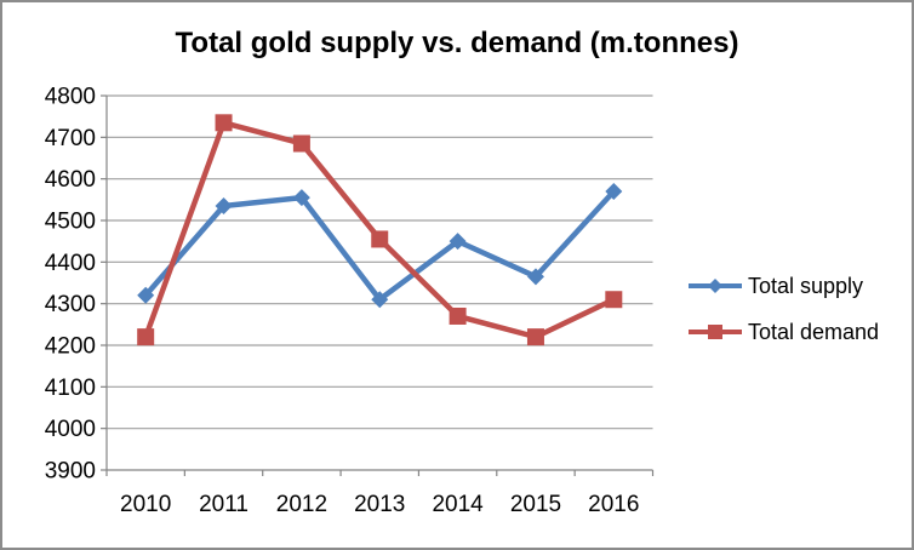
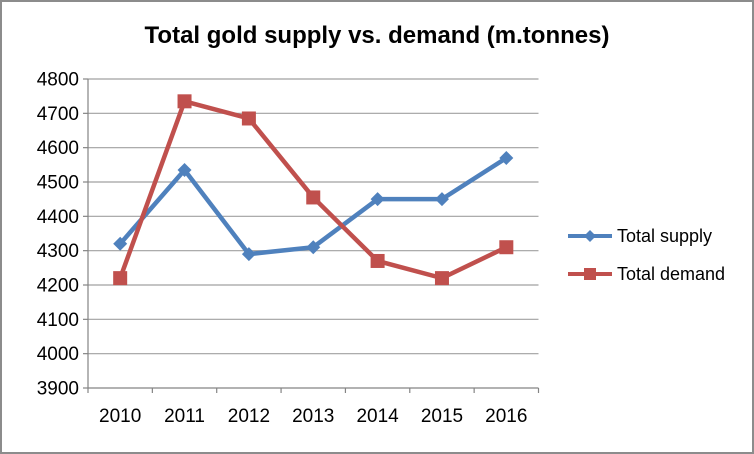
Total supply/2012: 4560 -> 4290
Total supply/2015: 4360 -> 4450
